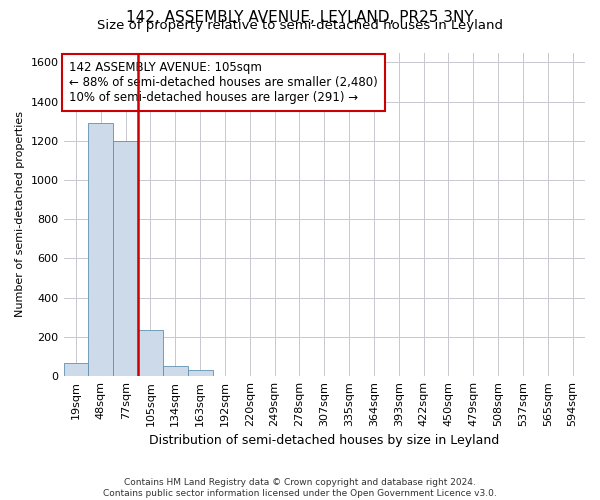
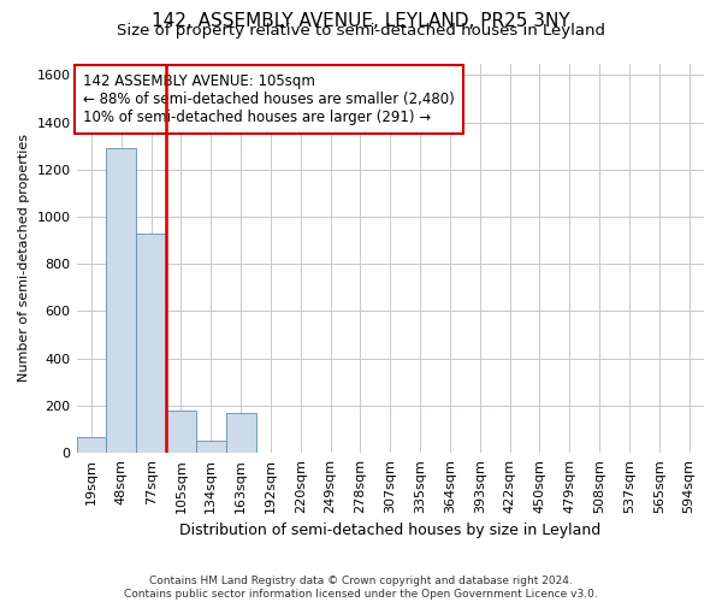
77sqm: 1200 -> 930
105sqm: 240 -> 180
163sqm: 30 -> 170
